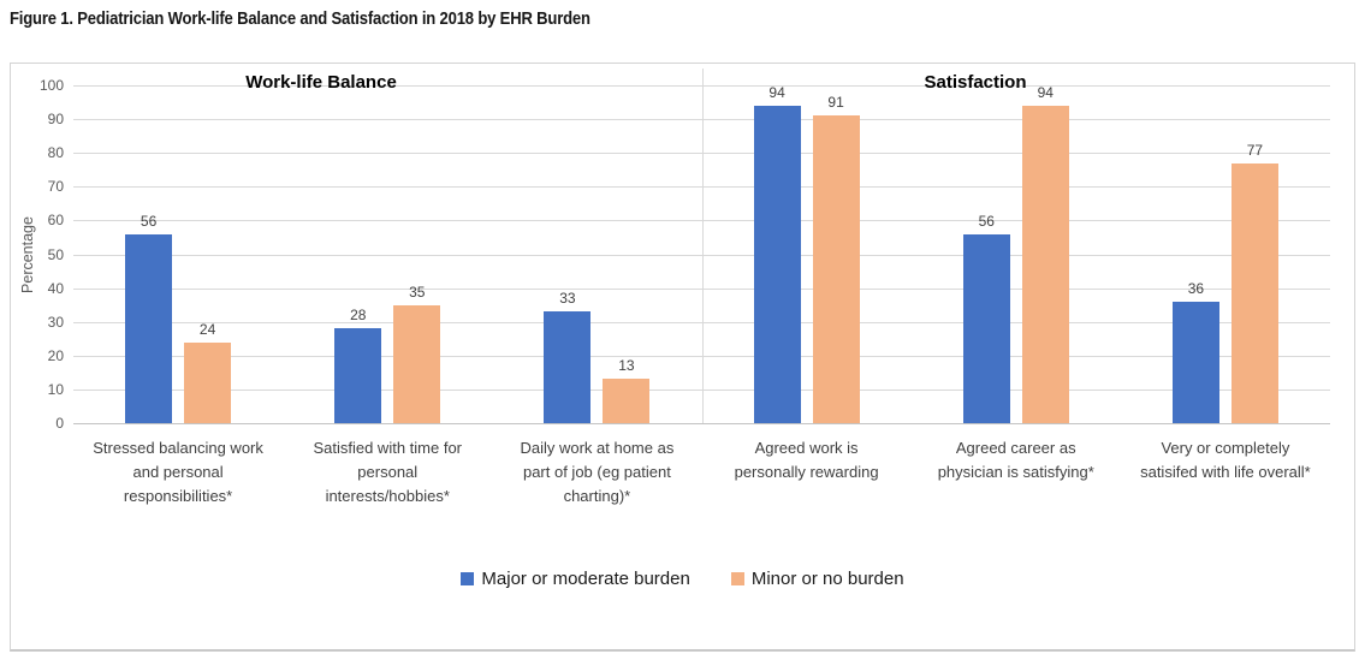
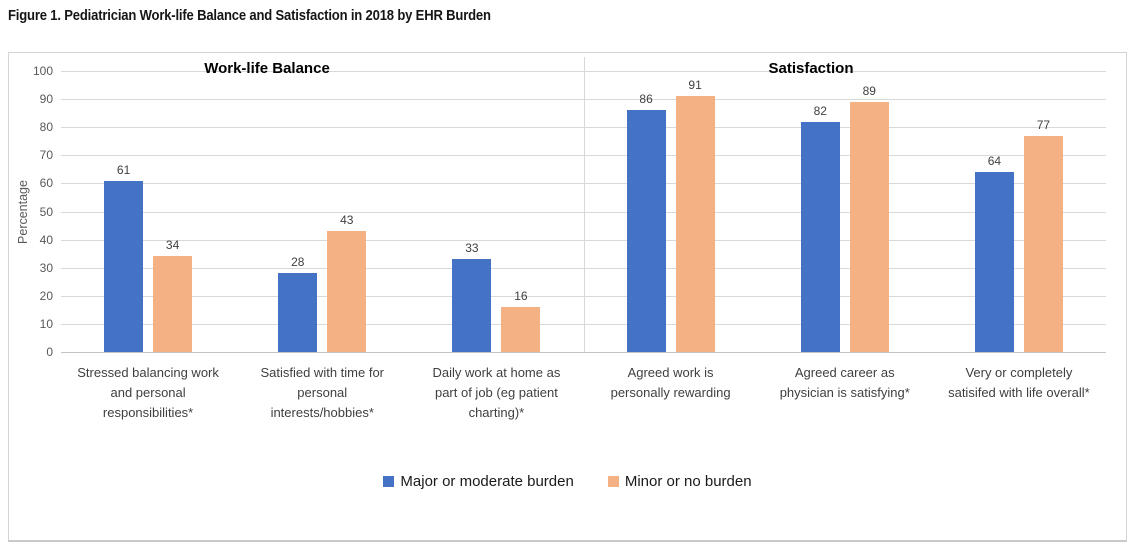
Major or moderate burden/Stressed balancing work and personal responsibilities*: 56 -> 61
Minor or no burden/Stressed balancing work and personal responsibilities*: 24 -> 34
Minor or no burden/Satisfied with time for personal interests/hobbies*: 35 -> 43
Minor or no burden/Daily work at home as part of job (eg patient charting)*: 13 -> 16
Major or moderate burden/Agreed work is personally rewarding: 94 -> 86
Major or moderate burden/Agreed career as physician is satisfying*: 56 -> 82
Minor or no burden/Agreed career as physician is satisfying*: 94 -> 89
Major or moderate burden/Very or completely satisifed with life overall*: 36 -> 64
